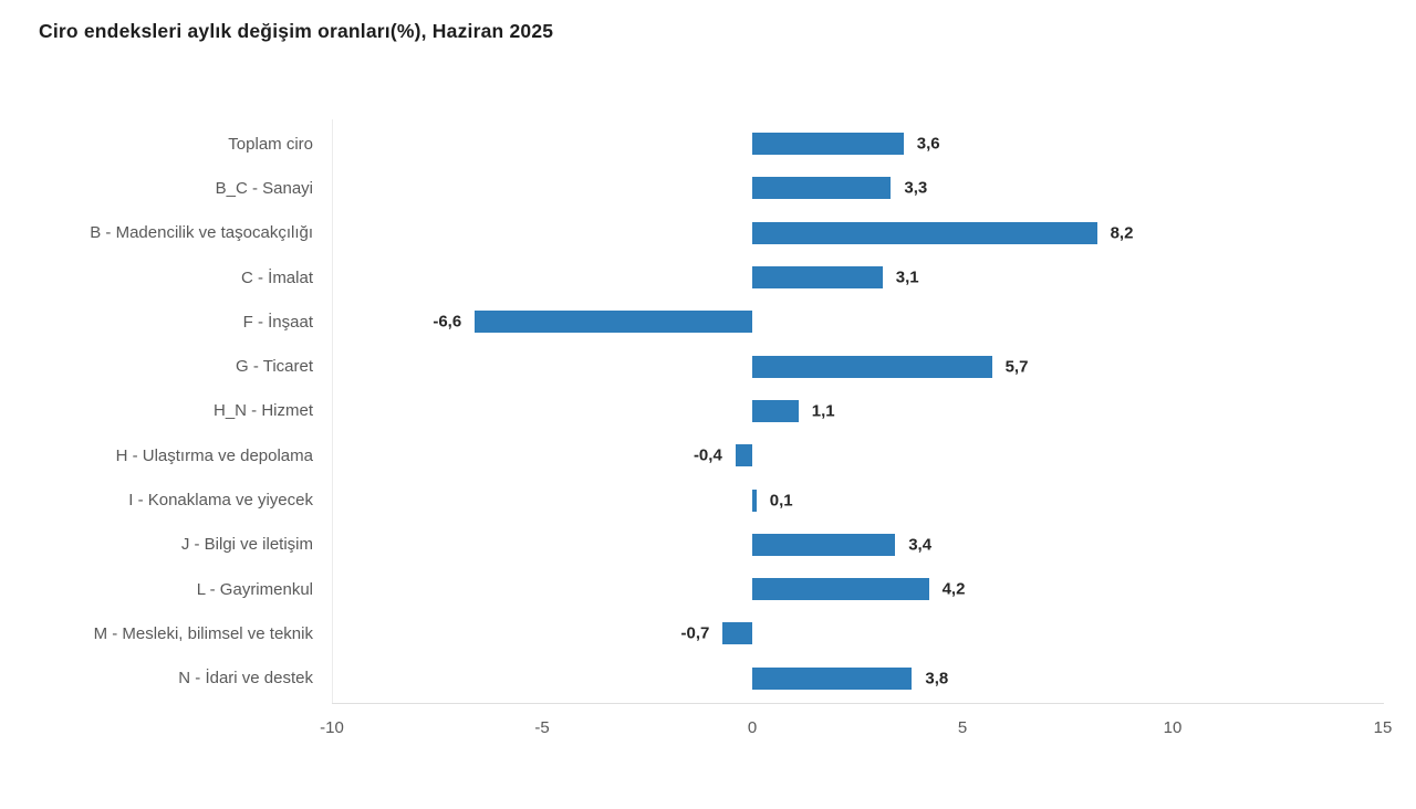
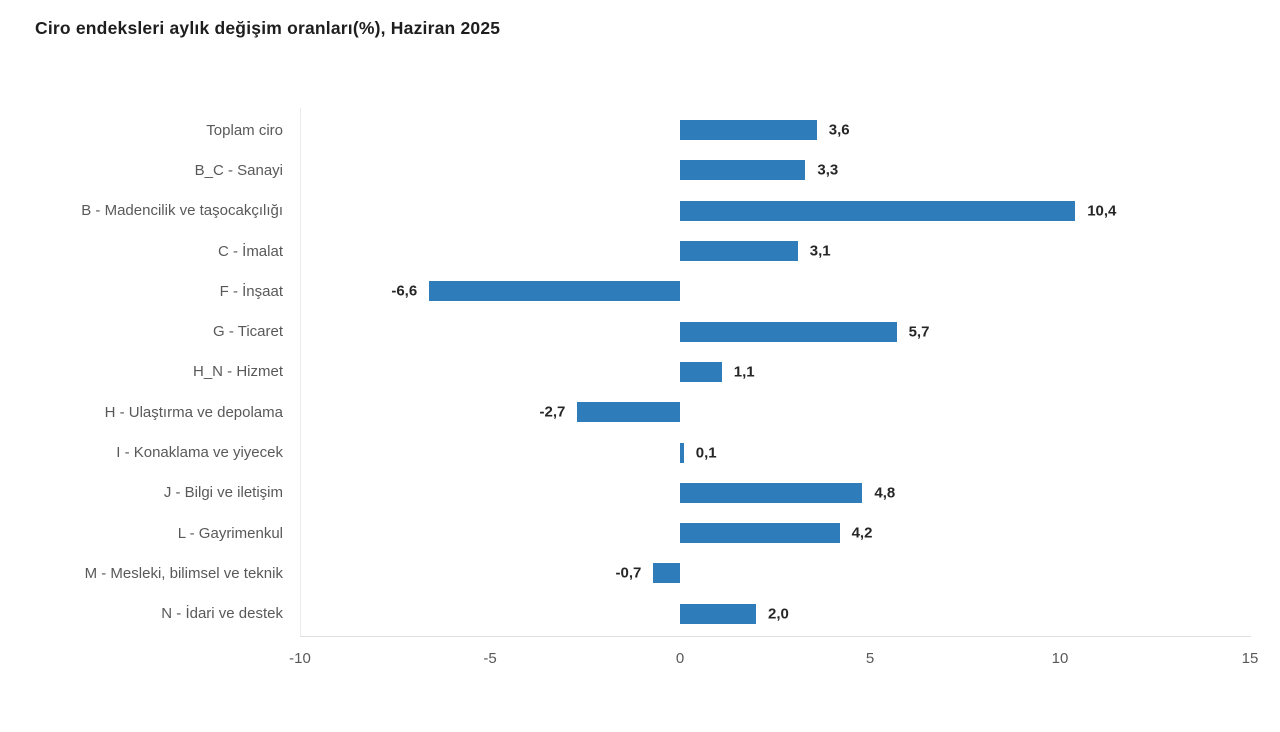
B - Madencilik ve taşocakçılığı: 8,2 -> 10,4
H - Ulaştırma ve depolama: -0,4 -> -2,7
J - Bilgi ve iletişim: 3,4 -> 4,8
N - İdari ve destek: 3,8 -> 2,0
